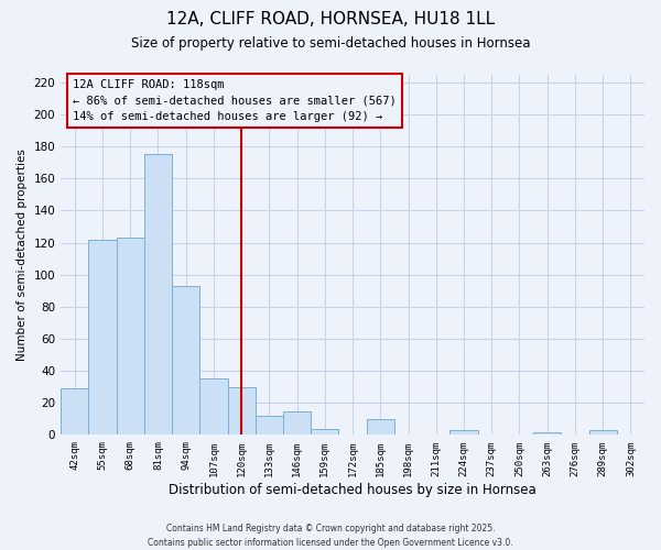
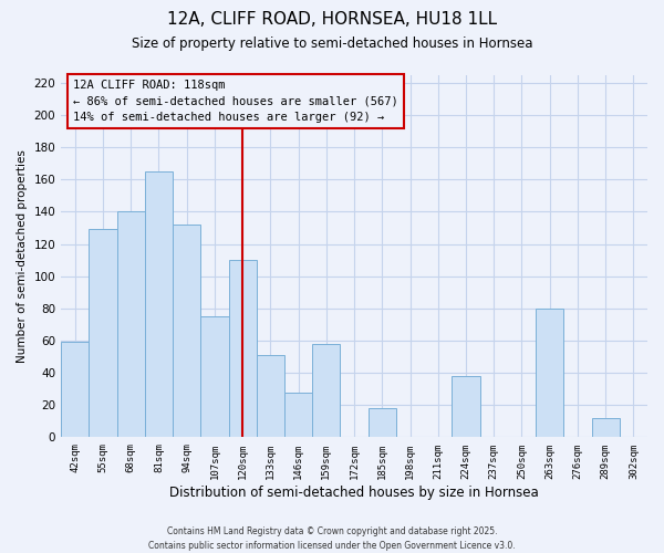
42sqm: 29 -> 59
55sqm: 122 -> 129
68sqm: 123 -> 140
81sqm: 175 -> 165
94sqm: 93 -> 132
107sqm: 35 -> 75
120sqm: 30 -> 110
133sqm: 12 -> 51
146sqm: 15 -> 28
159sqm: 4 -> 58
185sqm: 10 -> 18
224sqm: 3 -> 38
263sqm: 2 -> 80
289sqm: 3 -> 12
